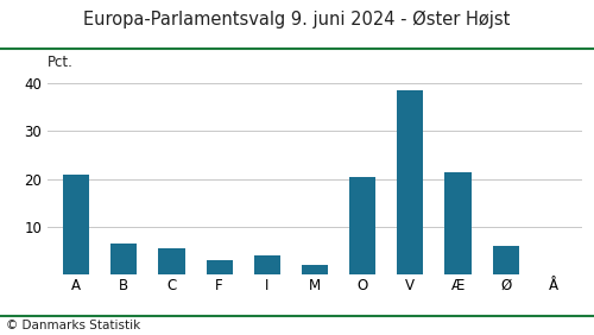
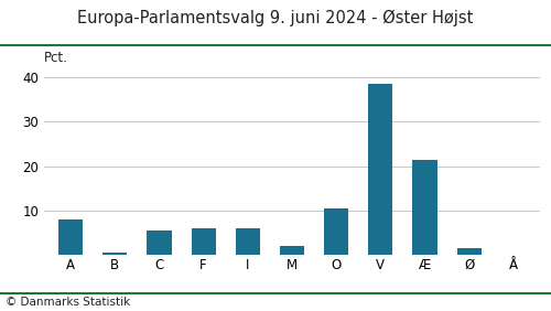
A: 21.0 -> 8.0
B: 6.5 -> 0.5
F: 3.0 -> 6.0
I: 4.0 -> 6.0
O: 20.5 -> 10.5
Ø: 6.0 -> 1.5
